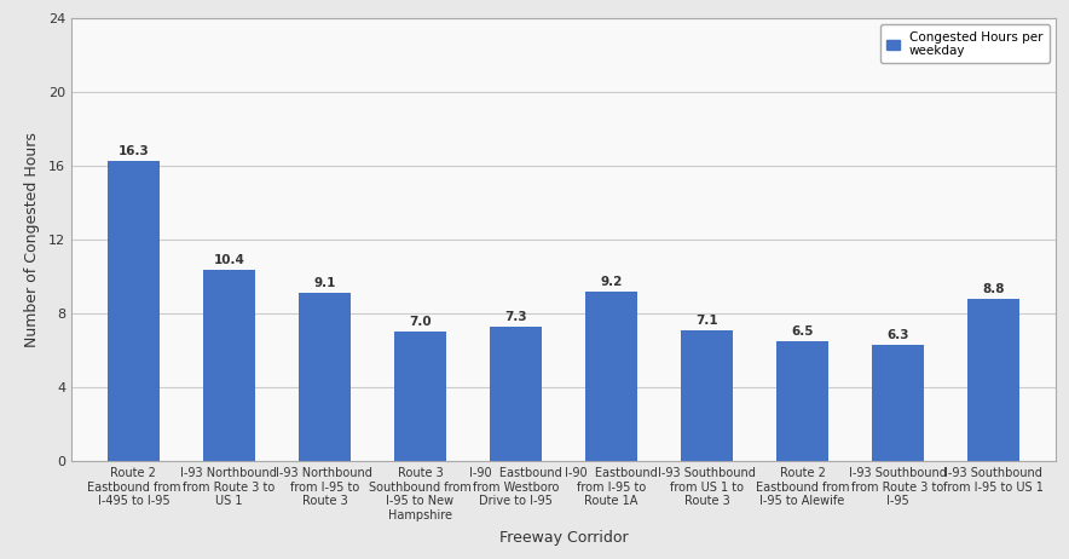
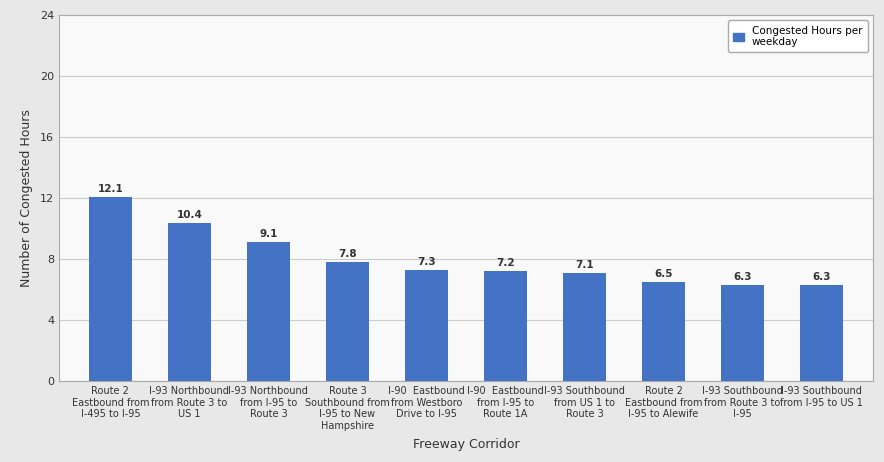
Route 2 Eastbound from I-495 to I-95: 16.3 -> 12.1
Route 3 Southbound from I-95 to New Hampshire: 7.0 -> 7.8
I-90 Eastbound from I-95 to Route 1A: 9.2 -> 7.2
I-93 Southbound from I-95 to US 1: 8.8 -> 6.3
